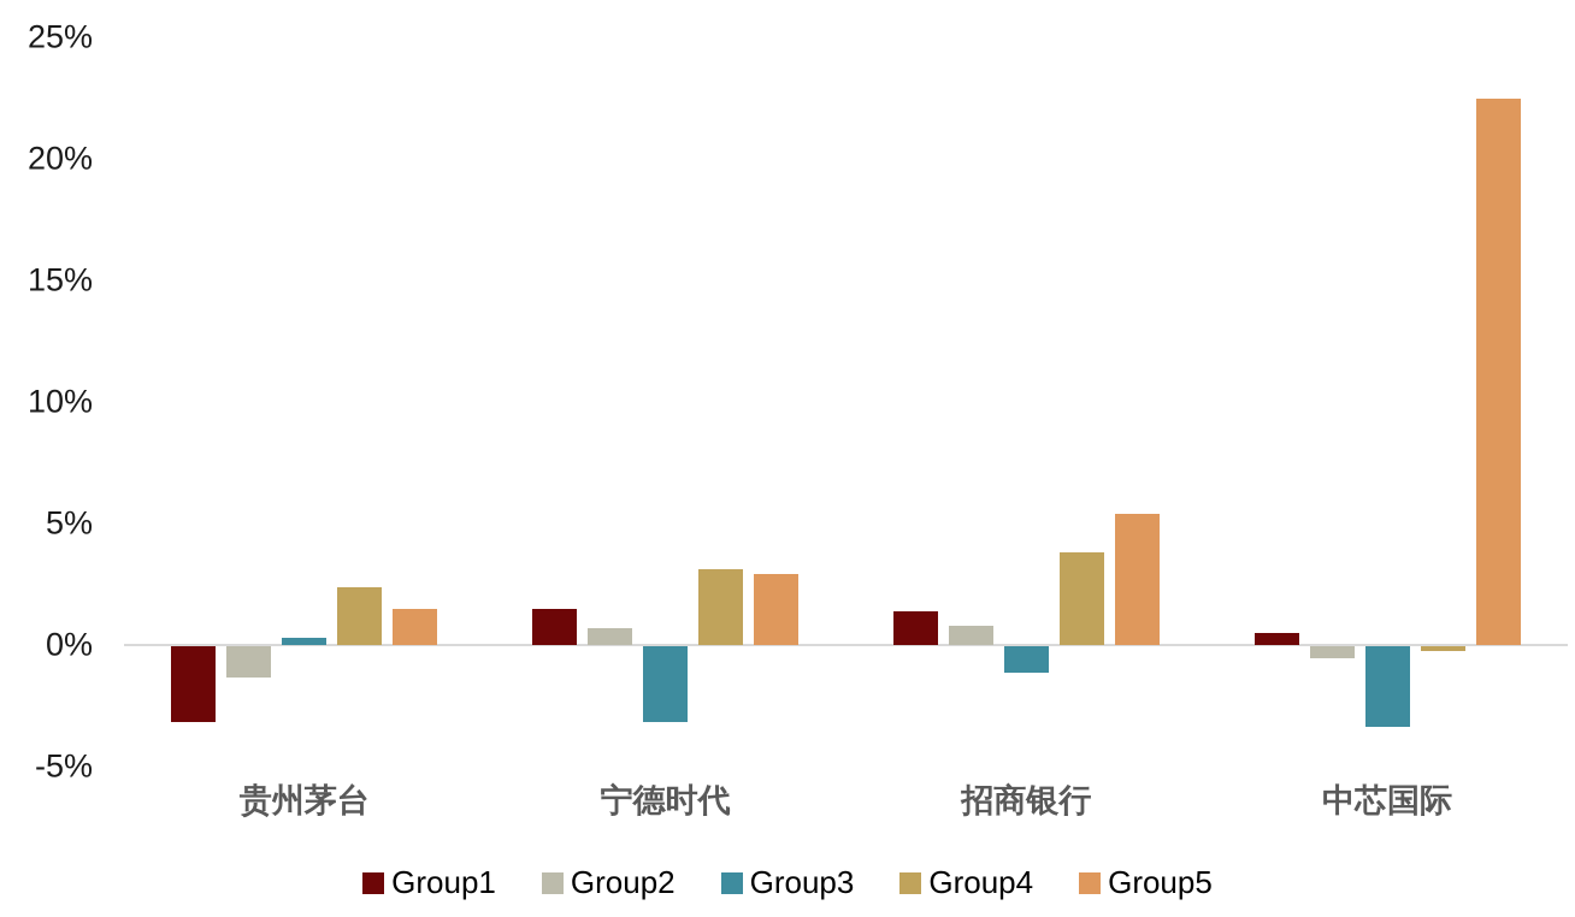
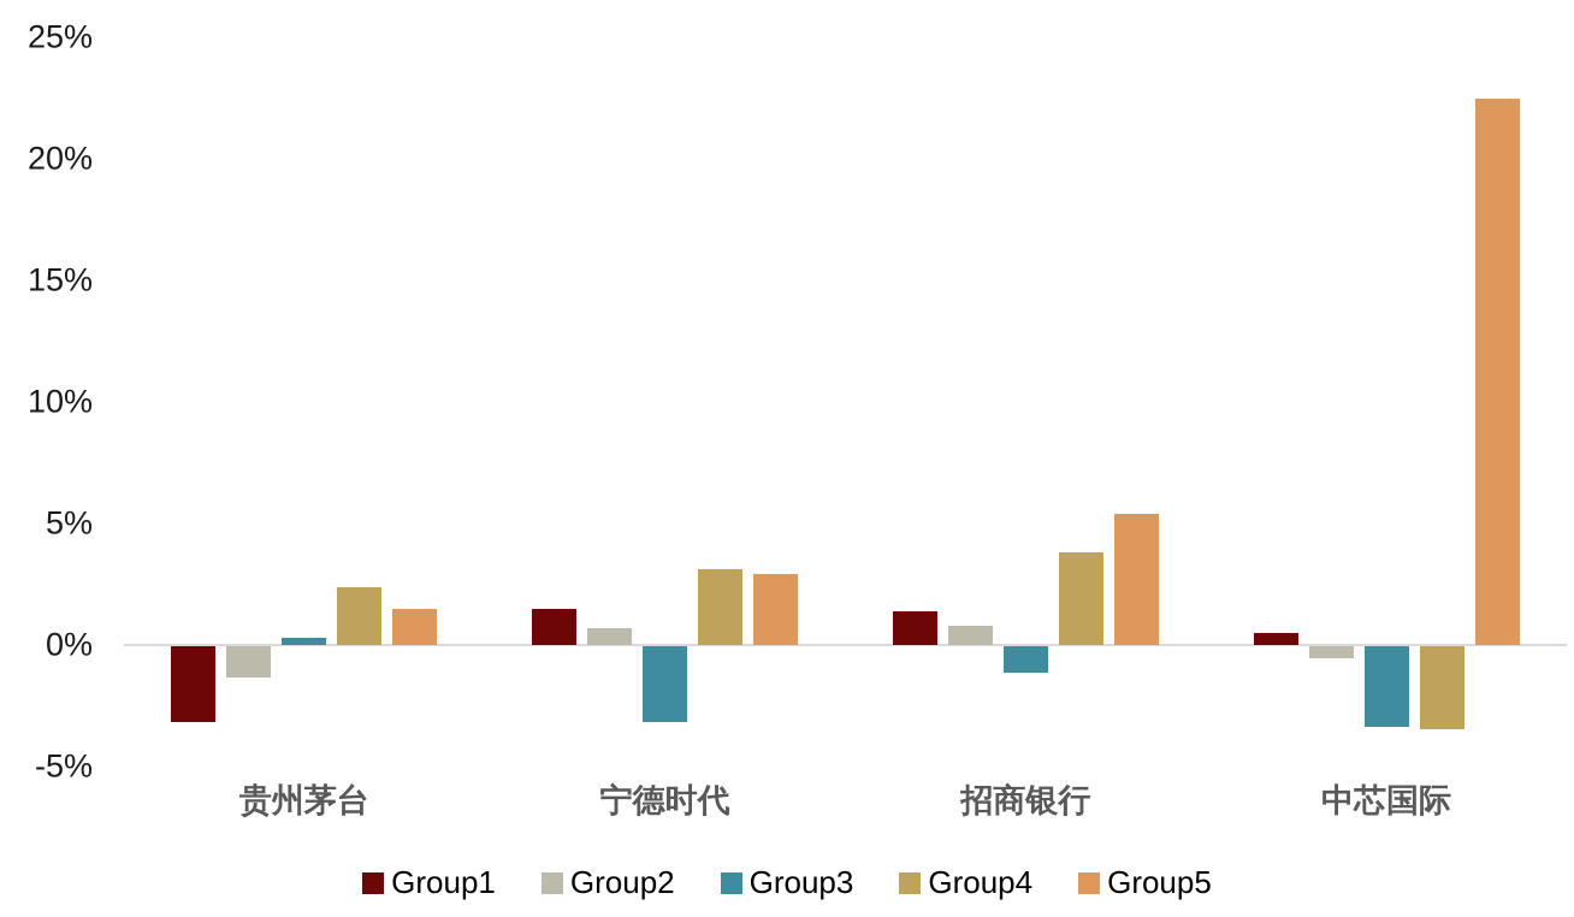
Group4/中芯国际: -0.2% -> -3.4%
